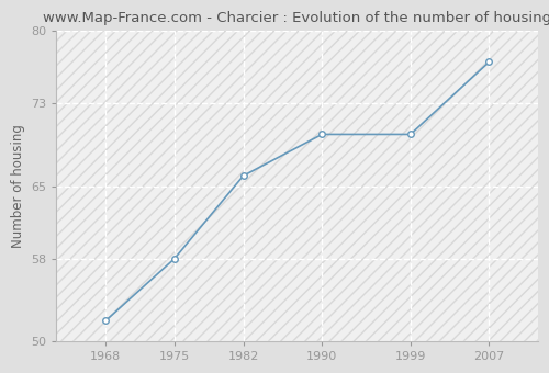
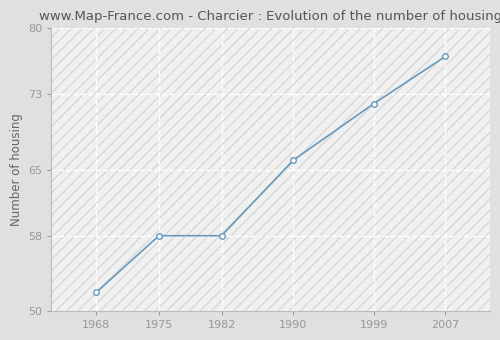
1982: 66 -> 58
1990: 70 -> 66
1999: 70 -> 72
